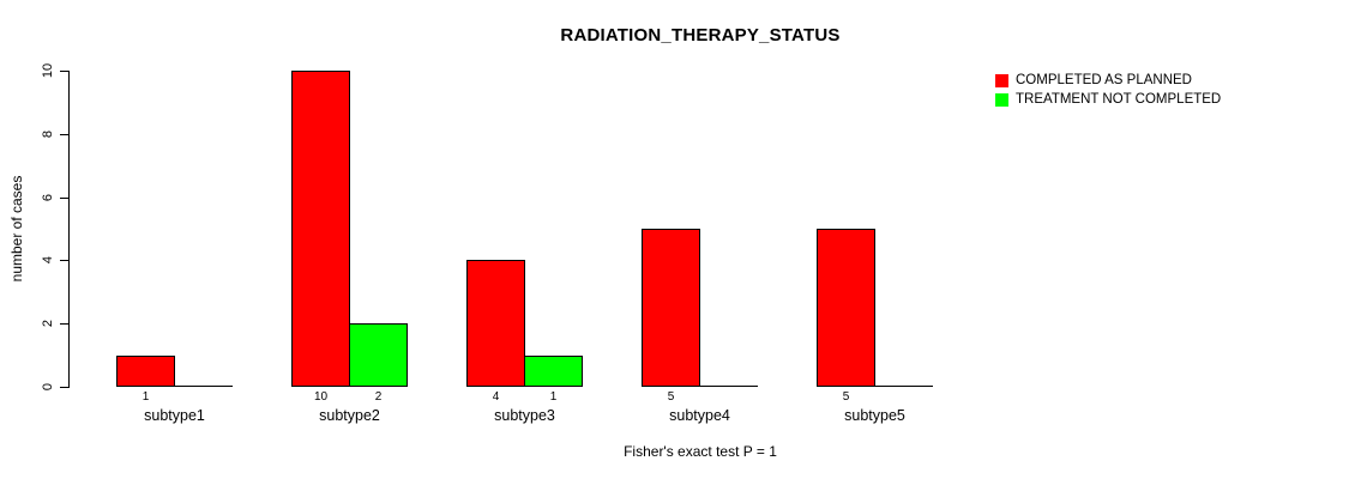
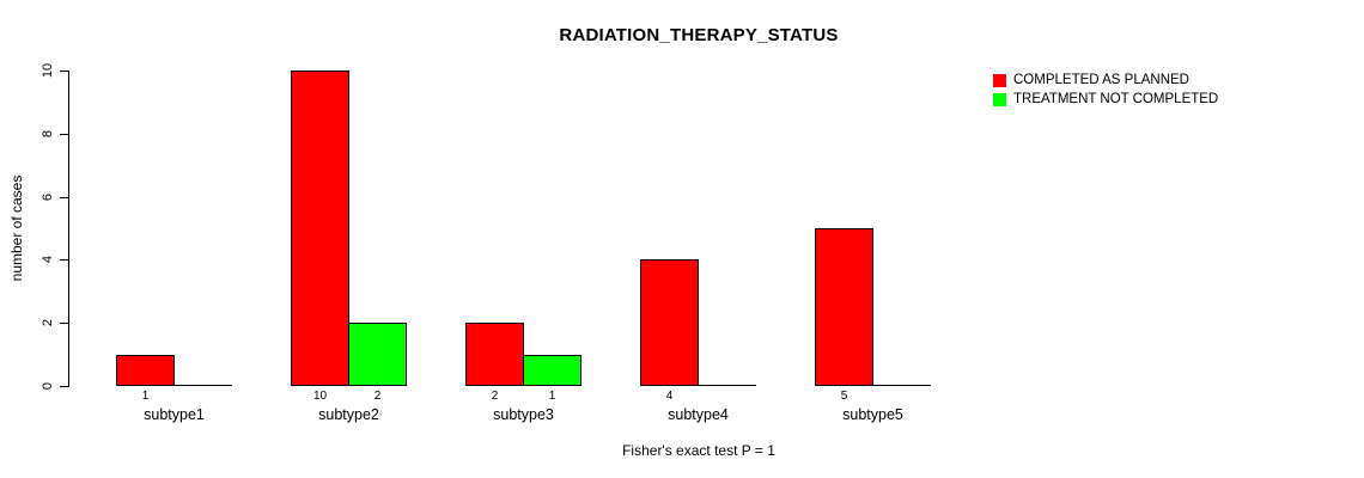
COMPLETED AS PLANNED/subtype3: 4 -> 2
COMPLETED AS PLANNED/subtype4: 5 -> 4
